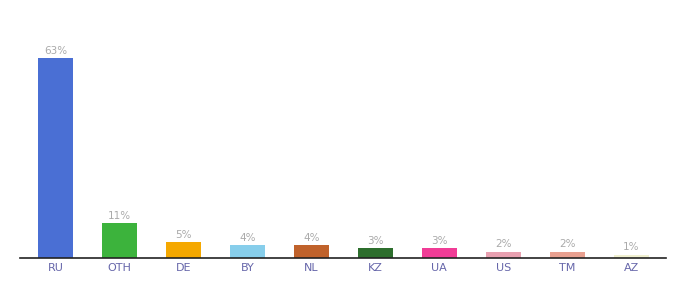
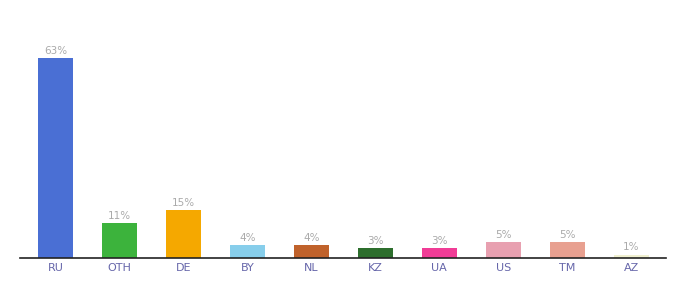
DE: 5% -> 15%
US: 2% -> 5%
TM: 2% -> 5%
